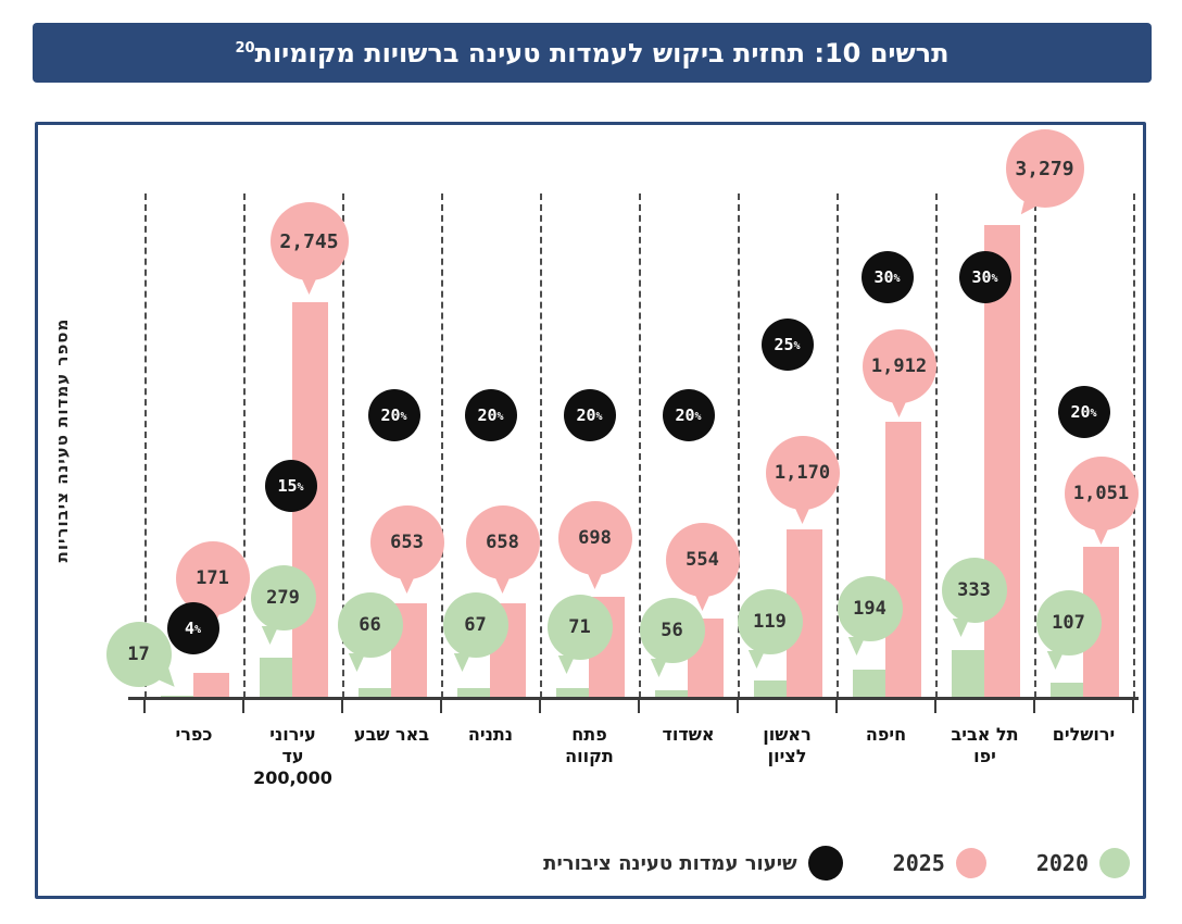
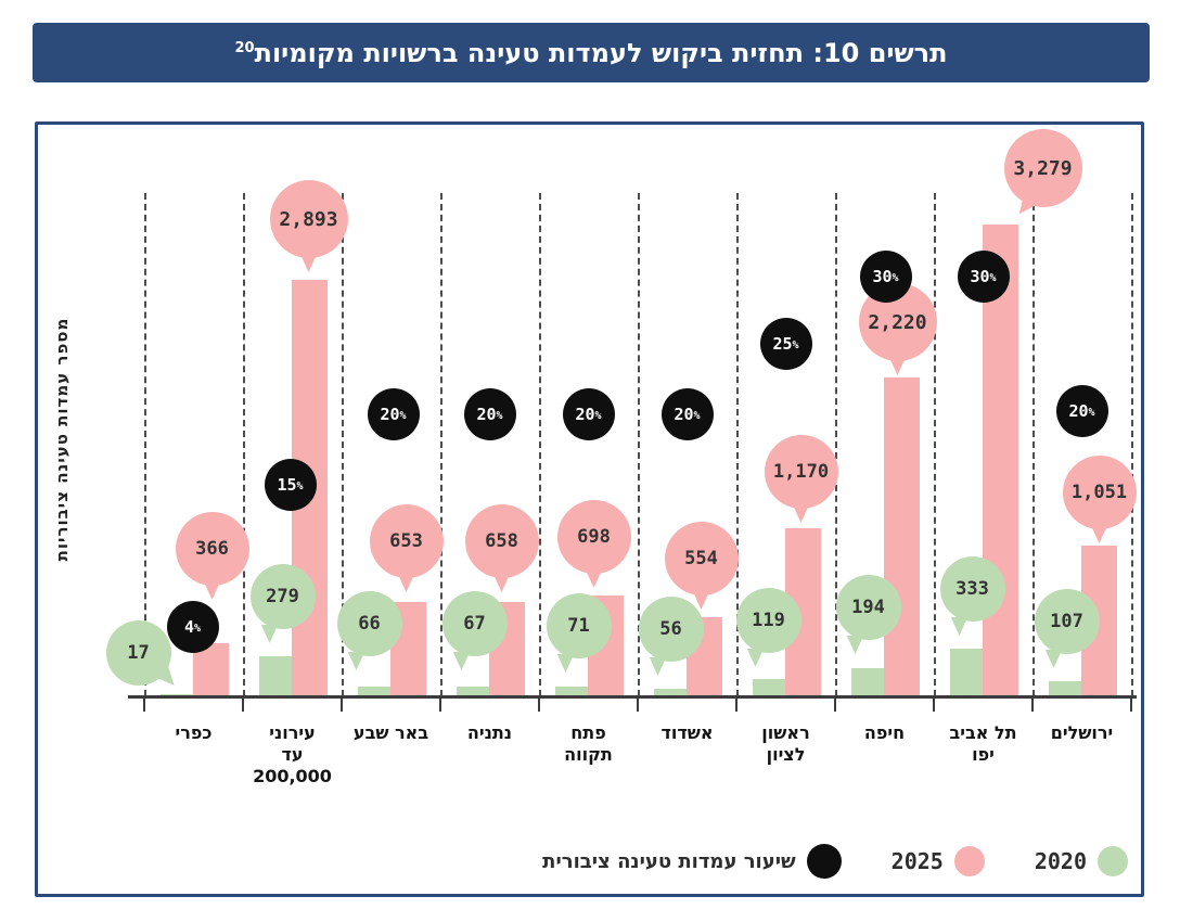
2025/כפרי: 171 -> 366
2025/עירוני עד 200,000: 2,745 -> 2,893
2025/חיפה: 1,912 -> 2,220
